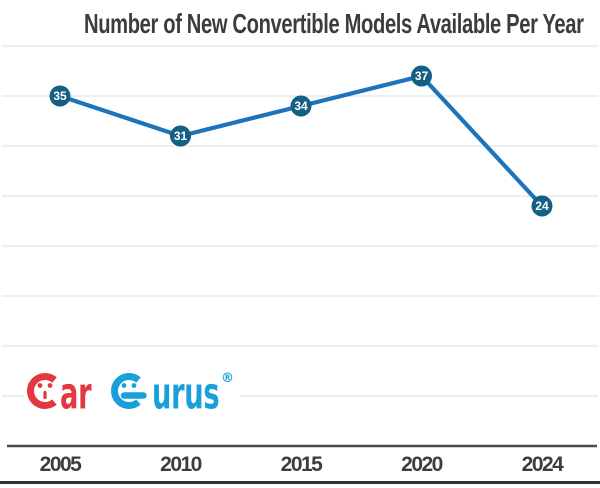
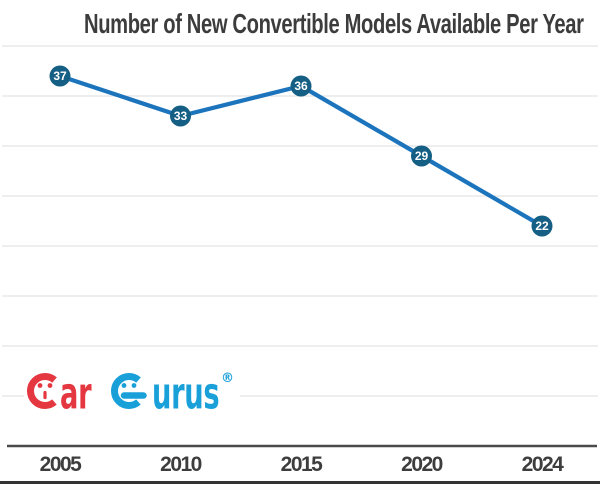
2005: 35 -> 37
2010: 31 -> 33
2015: 34 -> 36
2020: 37 -> 29
2024: 24 -> 22
